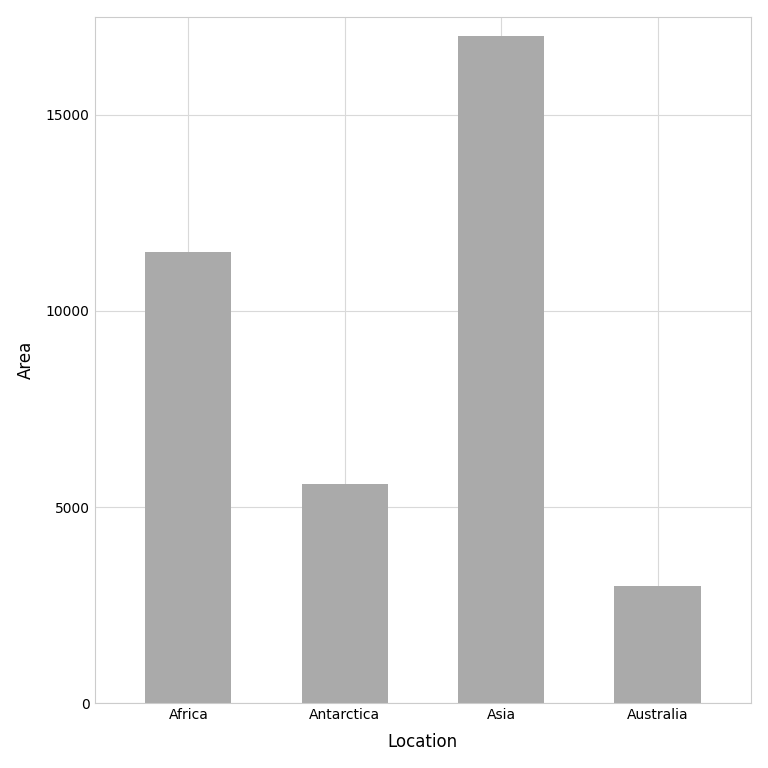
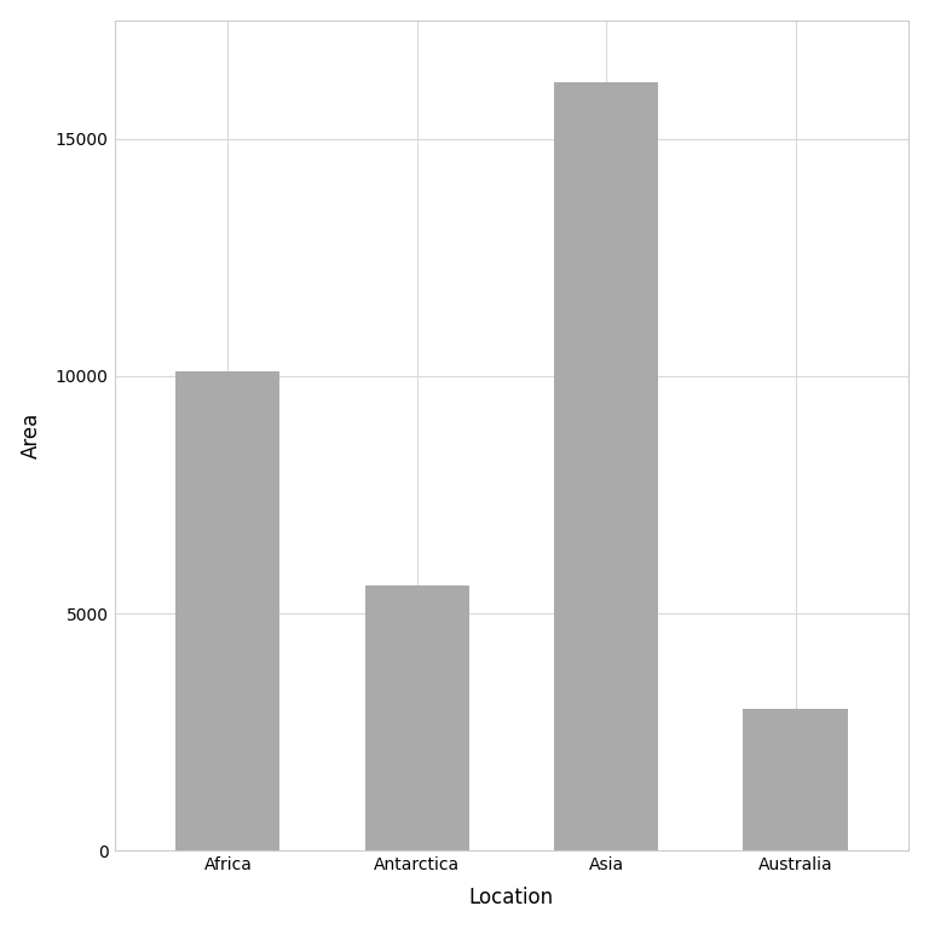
Africa: 11500 -> 10100
Asia: 17000 -> 16200
